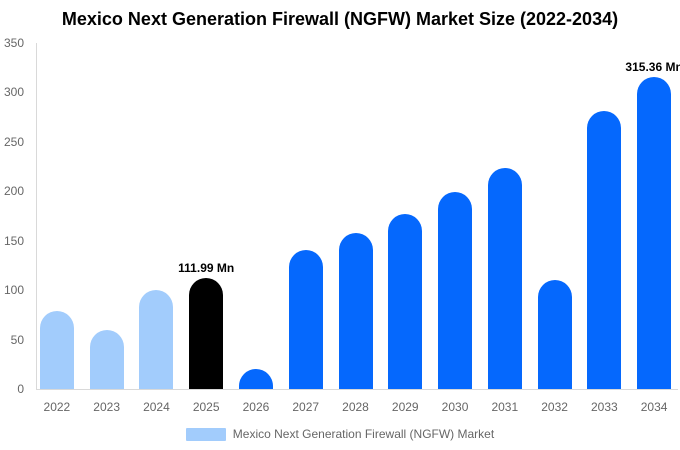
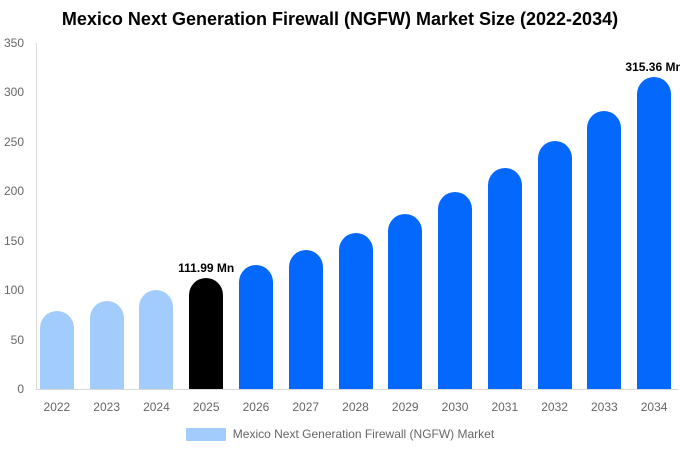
2023: 60 -> 90
2026: 20 -> 130
2032: 110 -> 250
